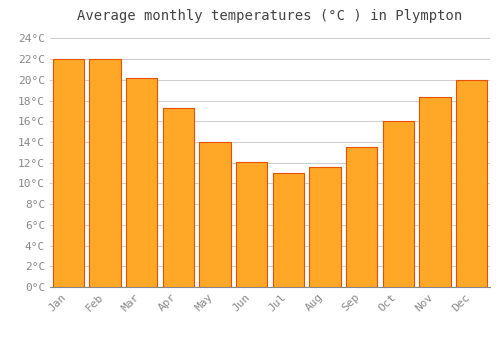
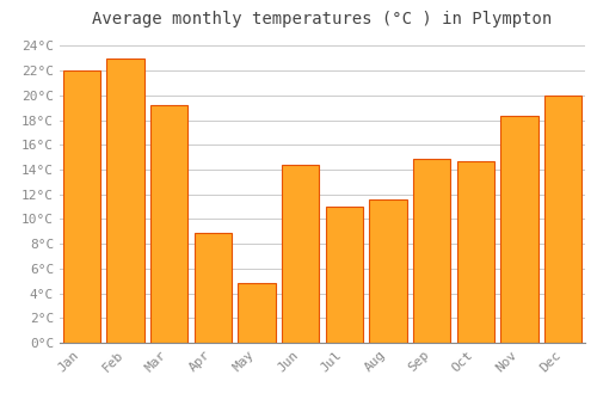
Feb: 22.0°C -> 23.0°C
Mar: 20.2°C -> 19.2°C
Apr: 17.3°C -> 8.9°C
May: 14.0°C -> 4.8°C
Jun: 12.1°C -> 14.4°C
Sep: 13.5°C -> 14.9°C
Oct: 16.0°C -> 14.7°C
